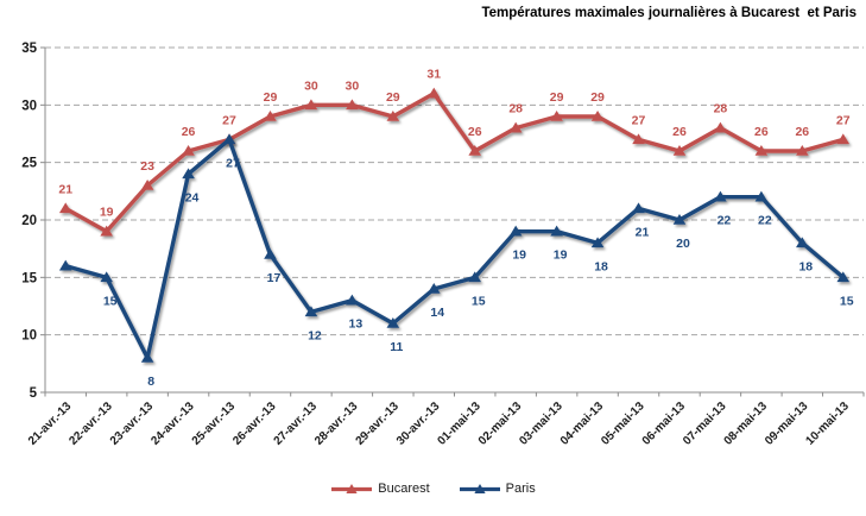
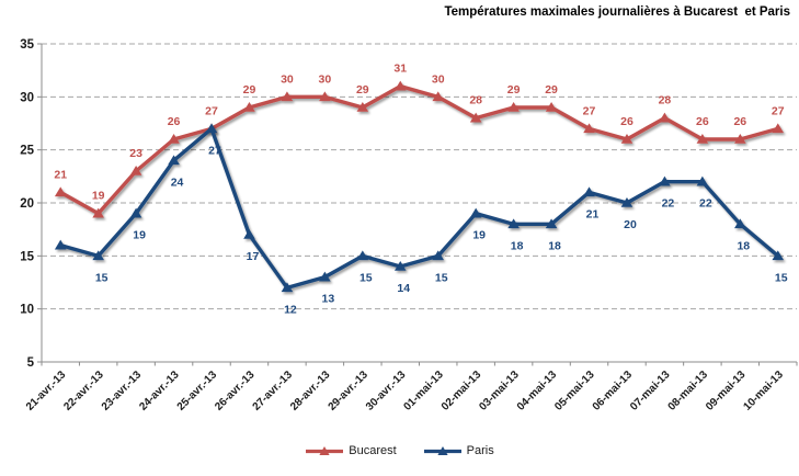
Paris/23-avr.-13: 8 -> 19
Paris/29-avr.-13: 11 -> 15
Bucarest/01-mai-13: 26 -> 30
Paris/03-mai-13: 19 -> 18
